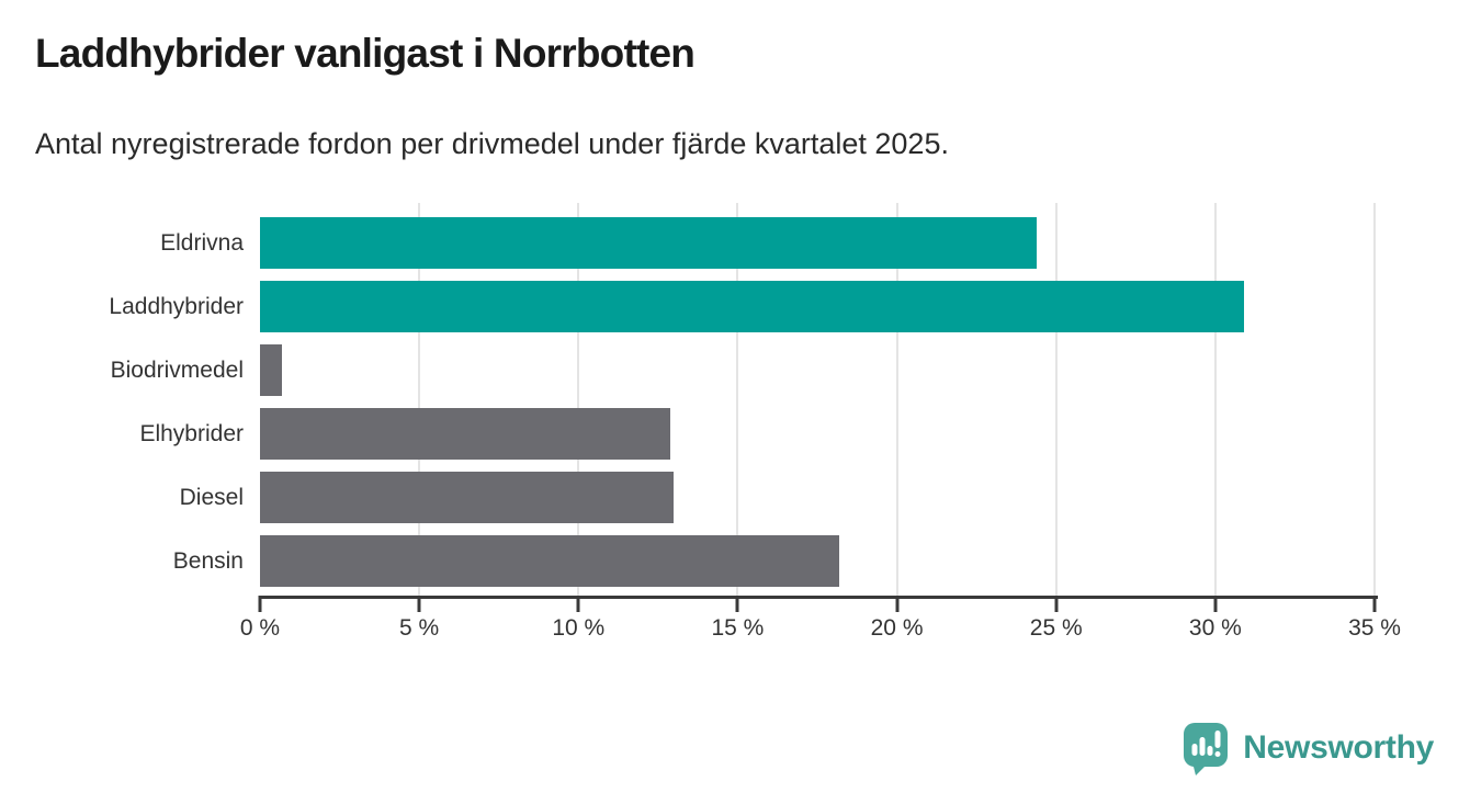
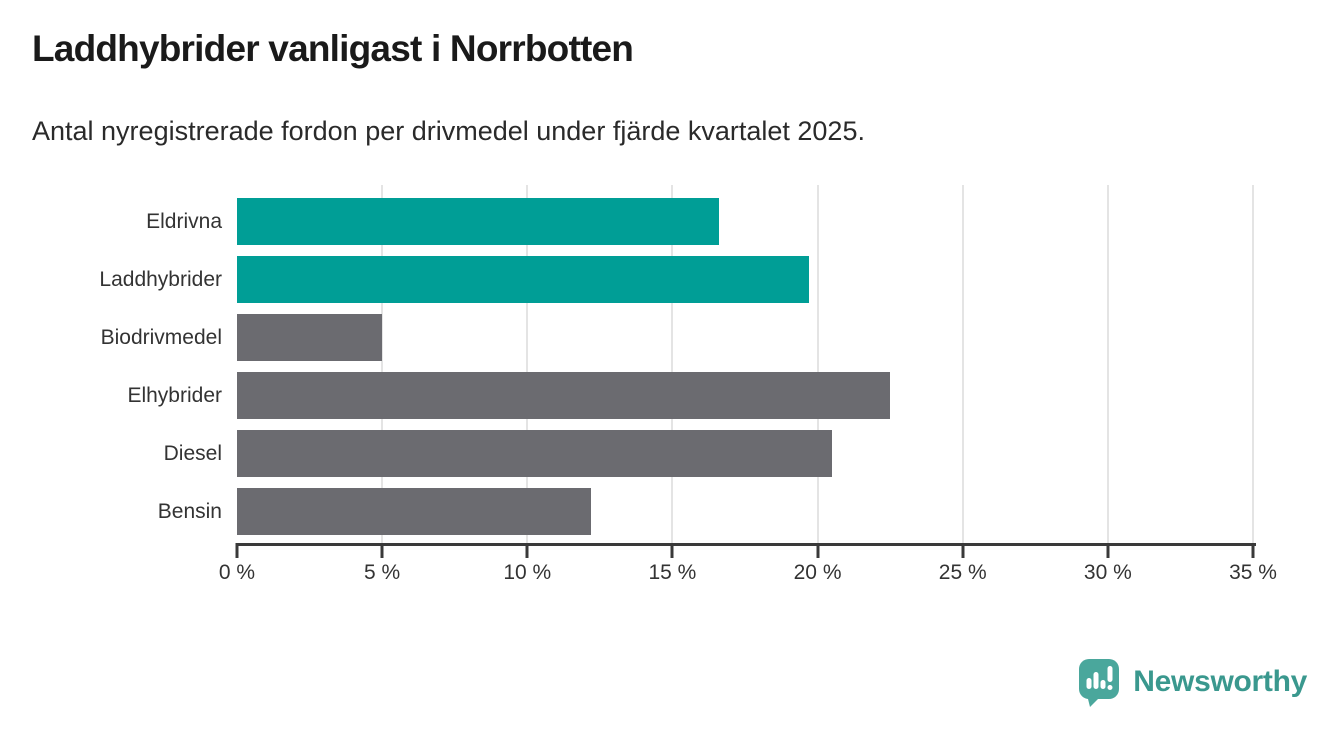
Eldrivna: 24.4% -> 16.6%
Laddhybrider: 30.9% -> 19.7%
Biodrivmedel: 0.7% -> 5.0%
Elhybrider: 12.9% -> 22.5%
Diesel: 13.0% -> 20.5%
Bensin: 18.2% -> 12.2%
